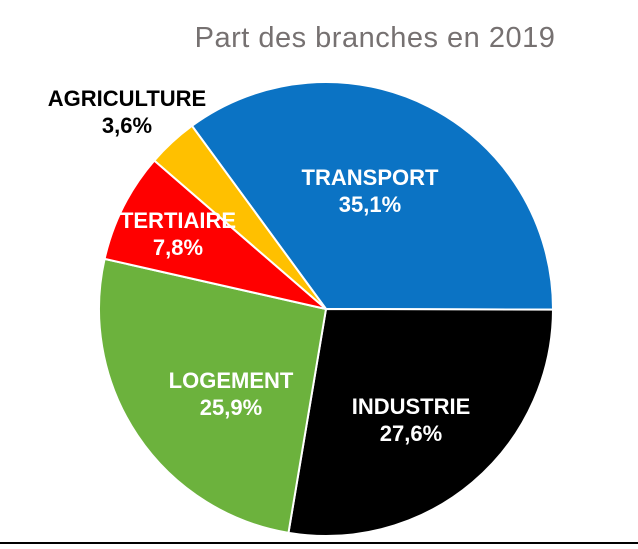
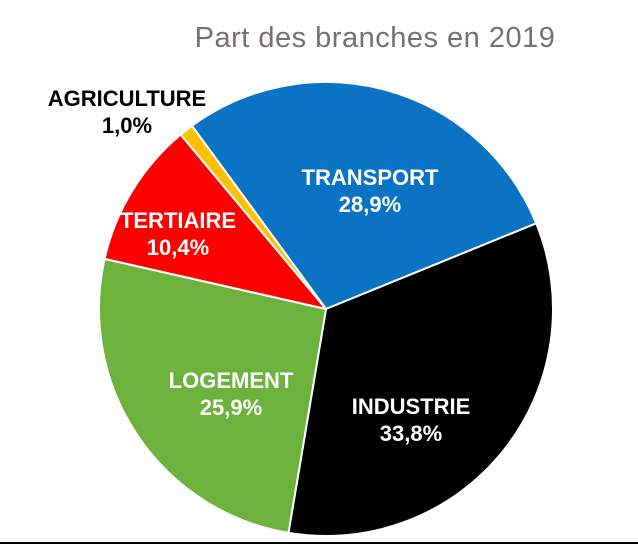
TRANSPORT: 35,1% -> 28,9%
INDUSTRIE: 27,6% -> 33,8%
TERTIAIRE: 7,8% -> 10,4%
AGRICULTURE: 3,6% -> 1,0%
